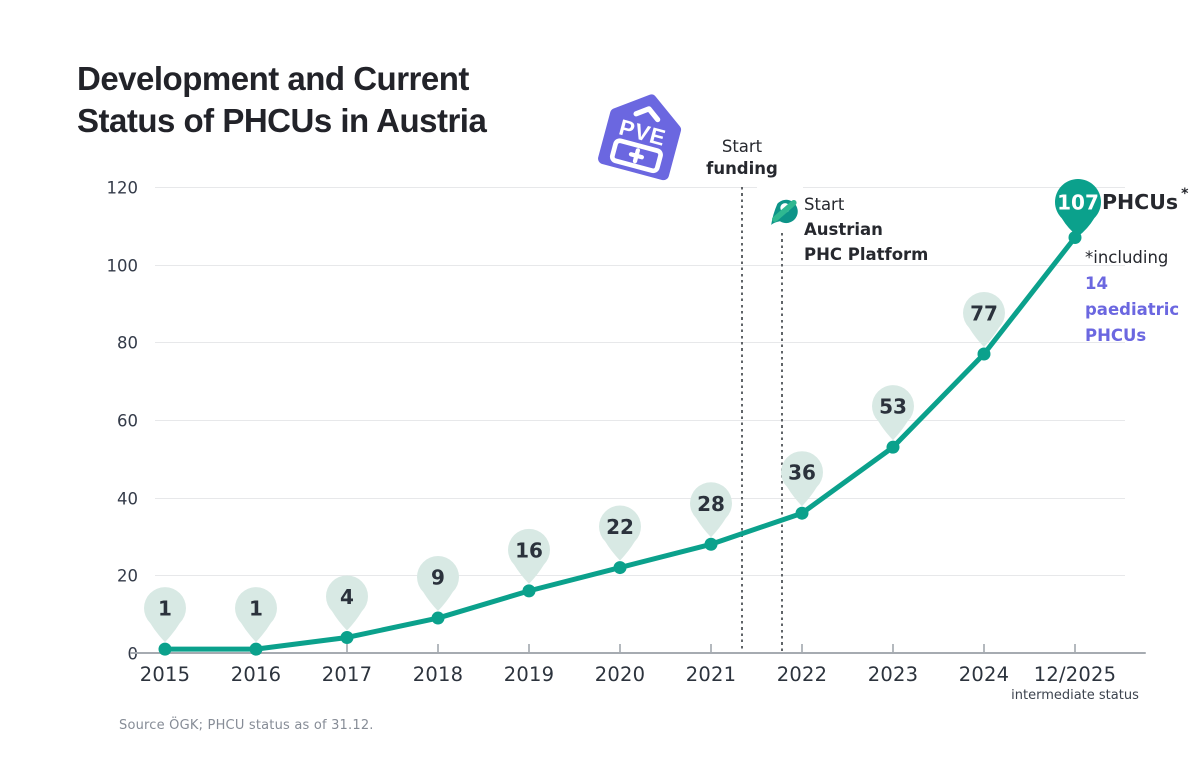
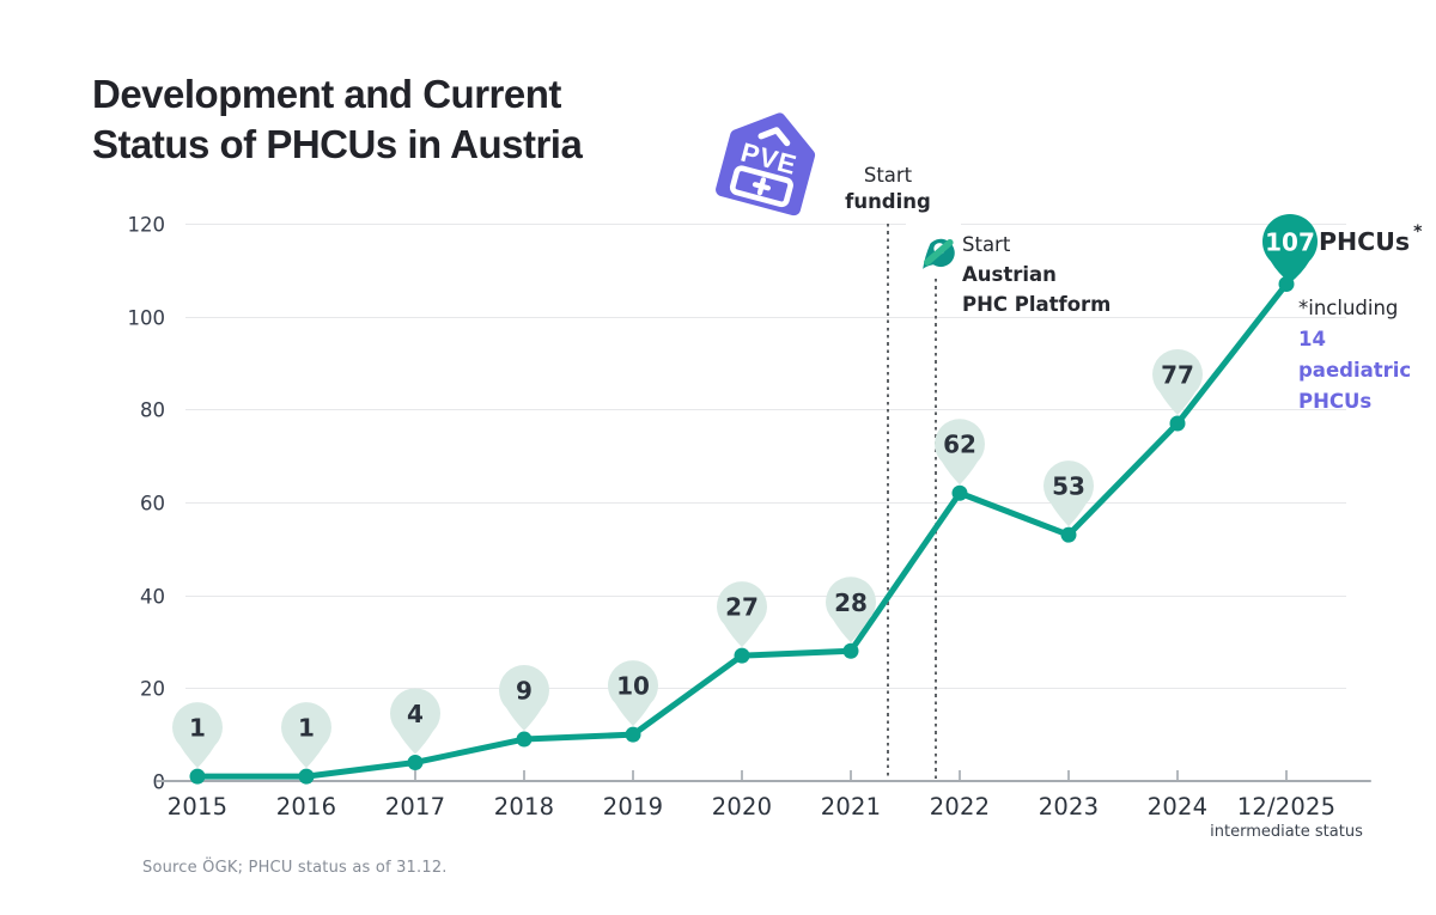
2019: 16 -> 10
2020: 22 -> 27
2022: 36 -> 62
